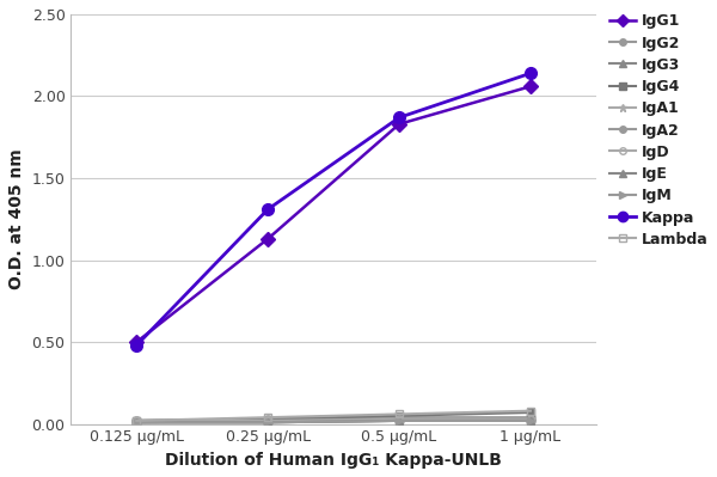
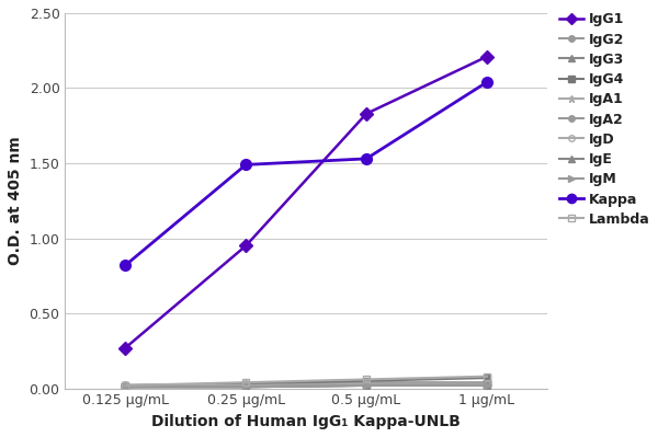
IgG1/0.125 μg/mL: 0.50 -> 0.27
Kappa/0.125 μg/mL: 0.48 -> 0.82
IgG1/0.25 μg/mL: 1.13 -> 0.95
Kappa/0.25 μg/mL: 1.31 -> 1.49
Kappa/0.5 μg/mL: 1.87 -> 1.53
IgG1/1 μg/mL: 2.06 -> 2.21
Kappa/1 μg/mL: 2.14 -> 2.04
